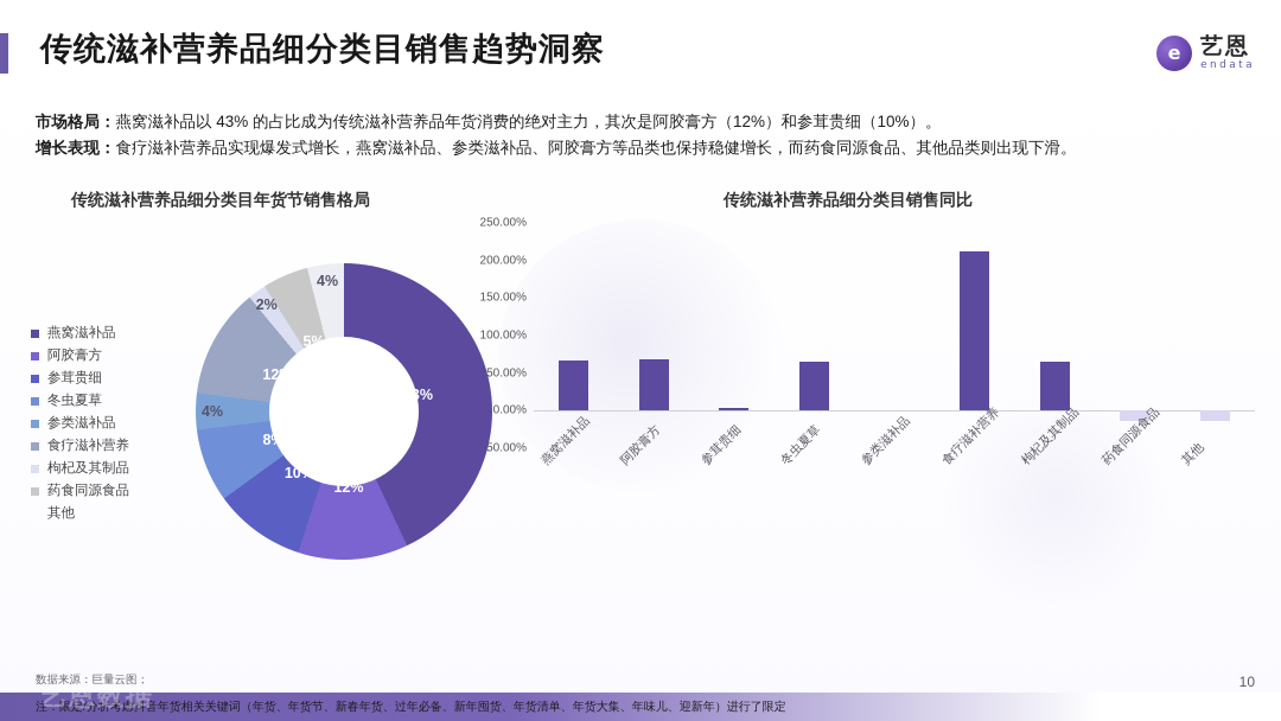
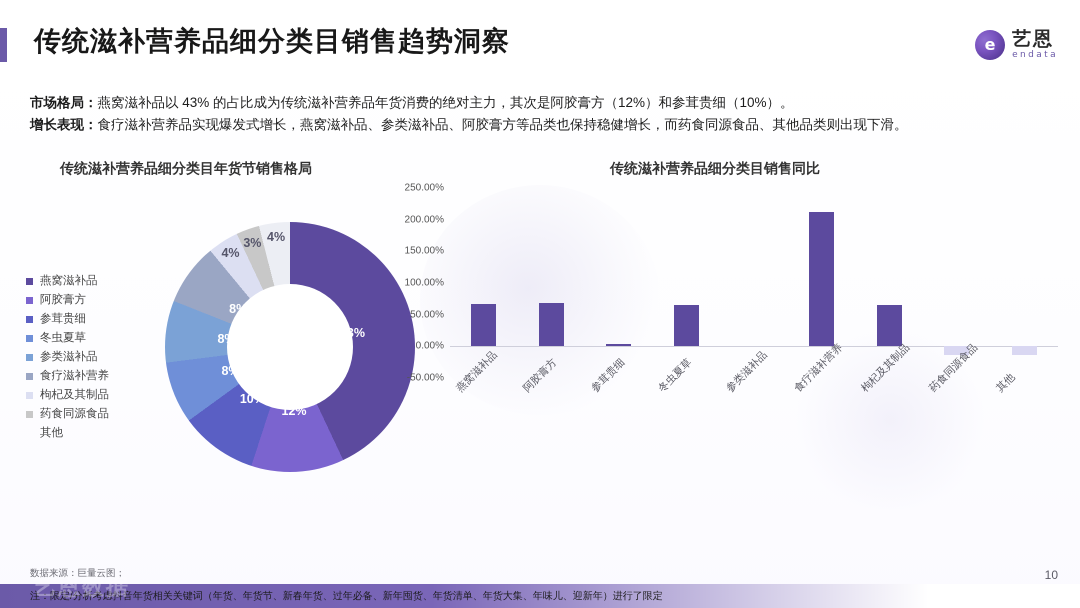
传统滋补营养品细分类目年货节销售格局/参类滋补品: 4% -> 8%
传统滋补营养品细分类目年货节销售格局/食疗滋补营养: 12% -> 8%
传统滋补营养品细分类目年货节销售格局/枸杞及其制品: 2% -> 4%
传统滋补营养品细分类目年货节销售格局/药食同源食品: 5% -> 3%
